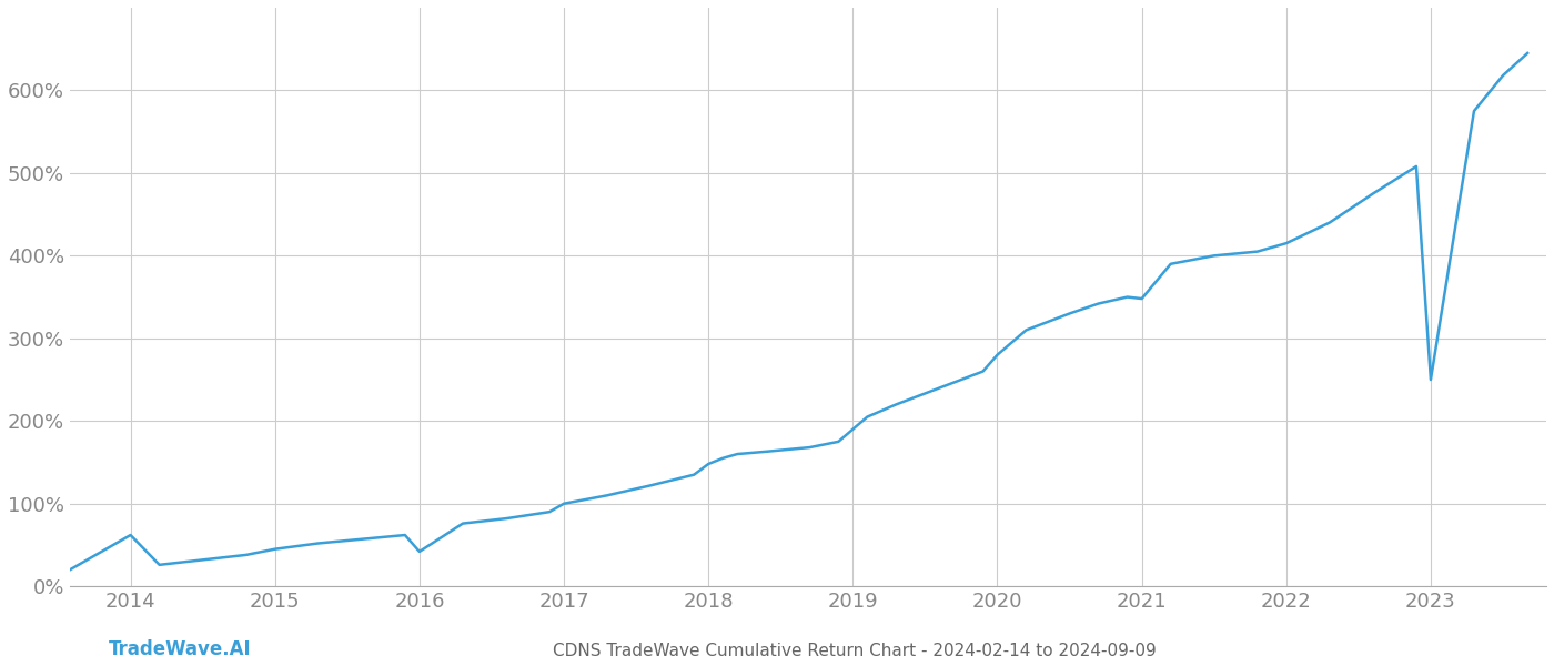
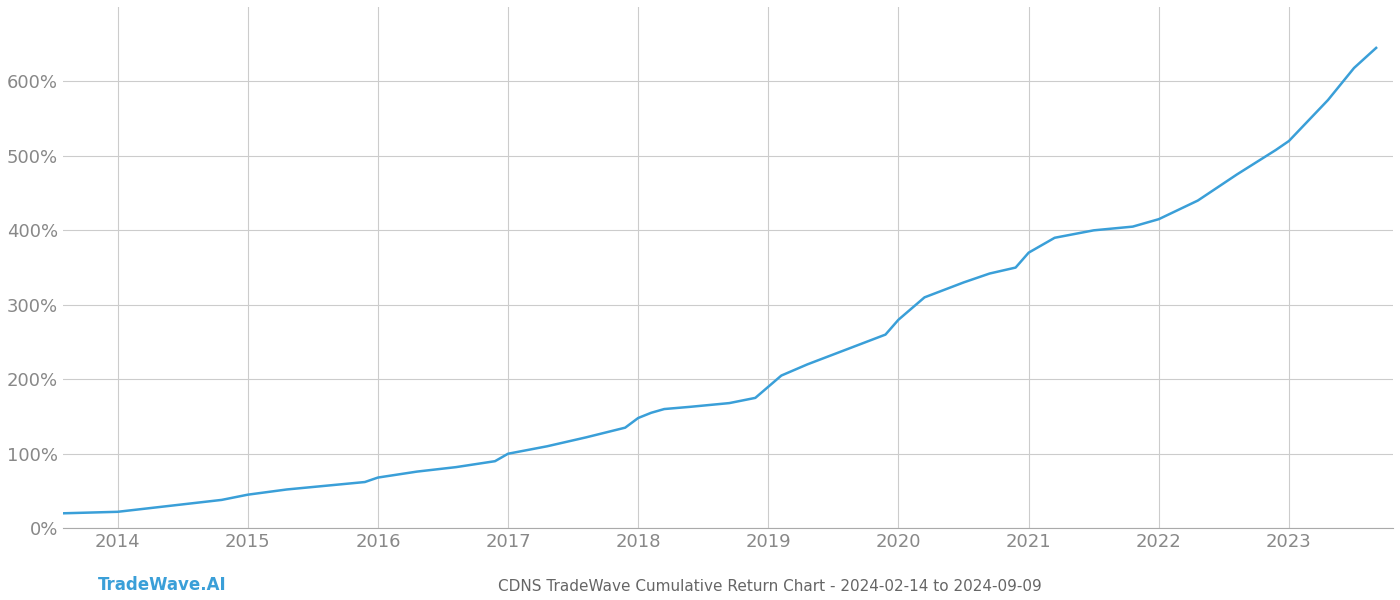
2014: 62% -> 22%
2016: 42% -> 68%
2021: 348% -> 370%
2023: 250% -> 520%
